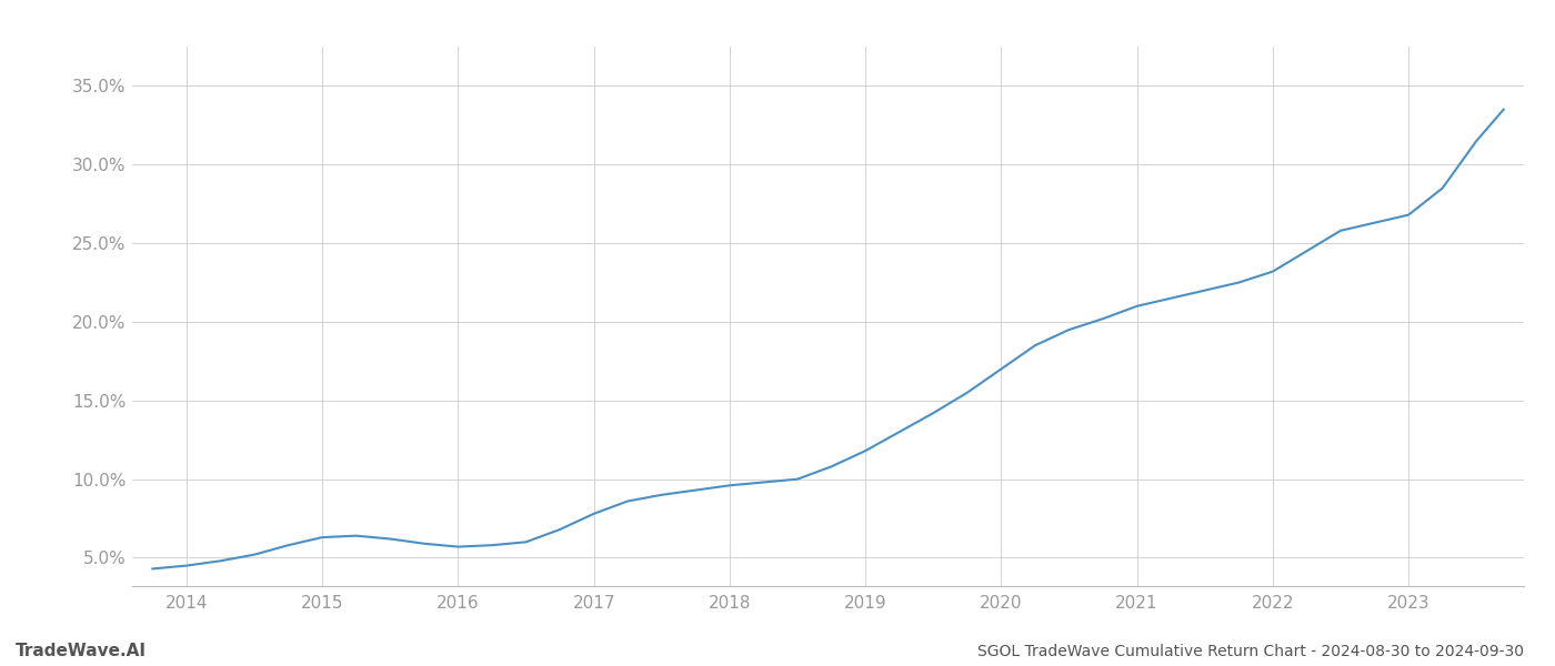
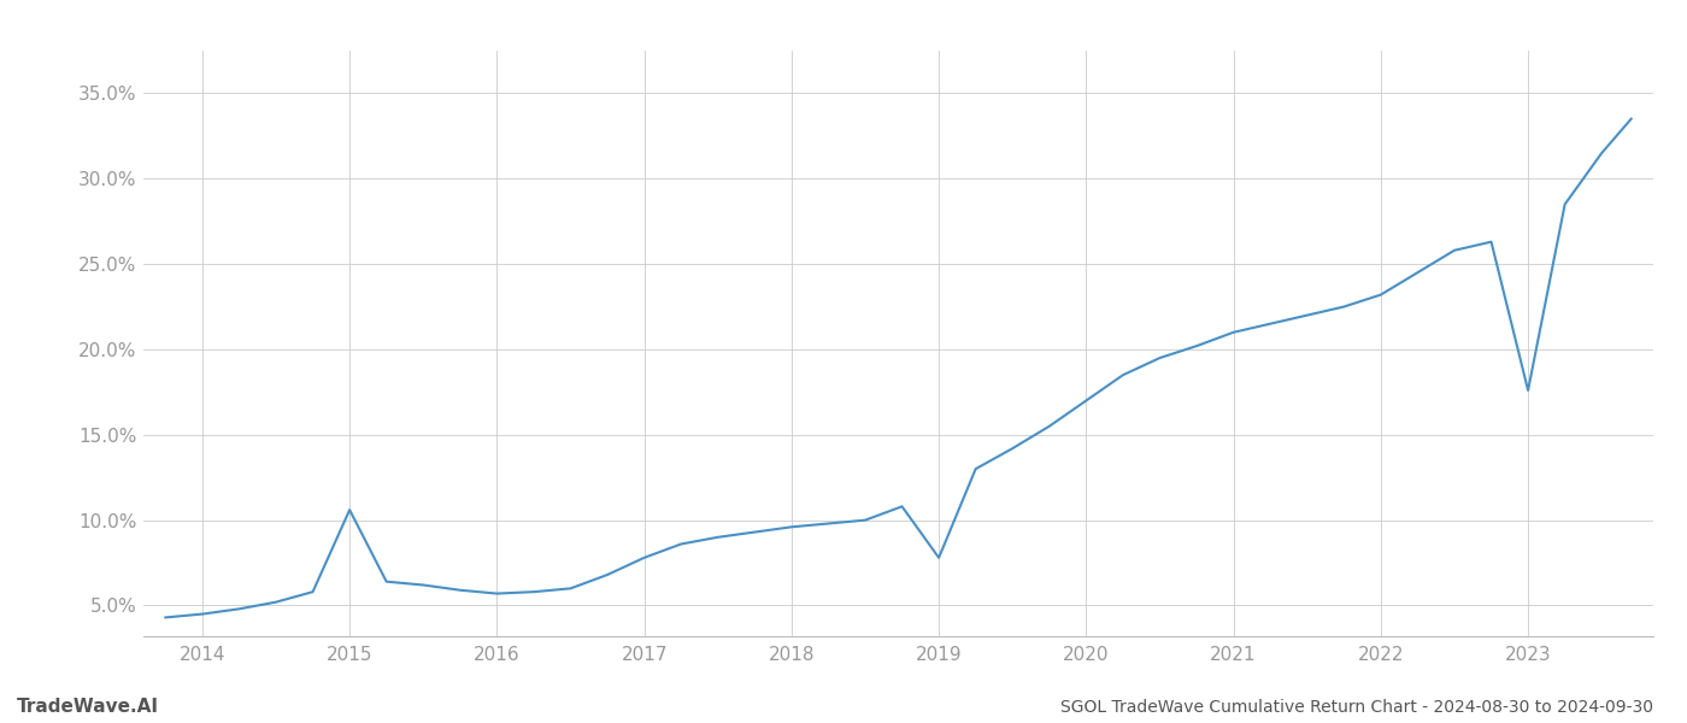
2015: 6.3% -> 10.6%
2019: 11.8% -> 7.8%
2023: 26.8% -> 17.6%
